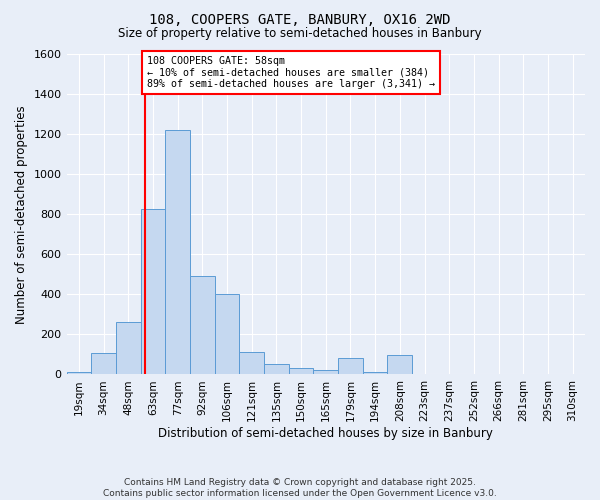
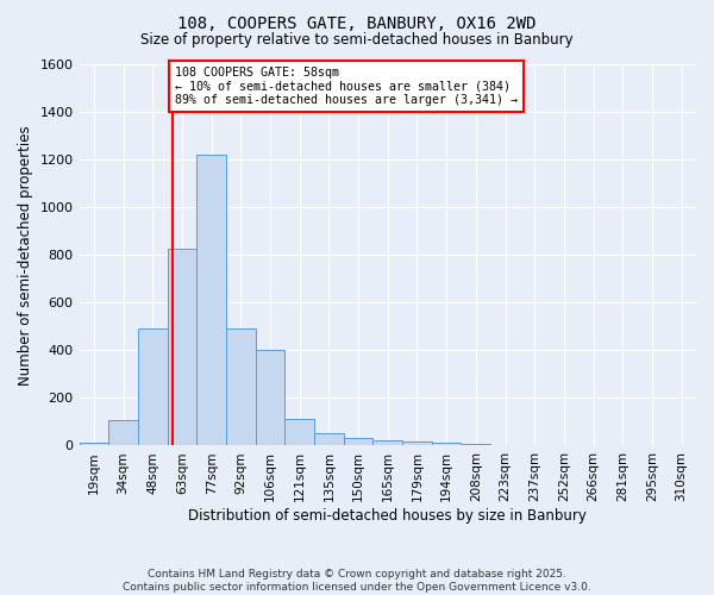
48sqm: 260 -> 490
179sqm: 80 -> 15
208sqm: 95 -> 5
